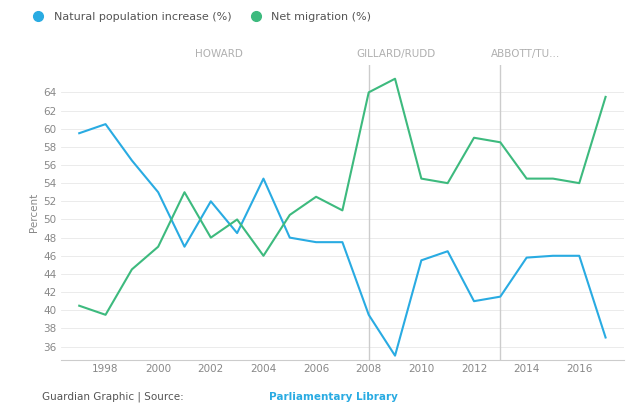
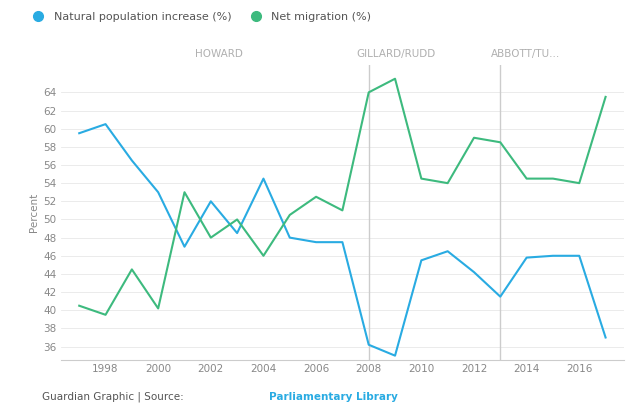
Net migration (%)/2000: 47.0 -> 40.2
Natural population increase (%)/2008: 39.5 -> 36.2
Natural population increase (%)/2012: 41.0 -> 44.2
